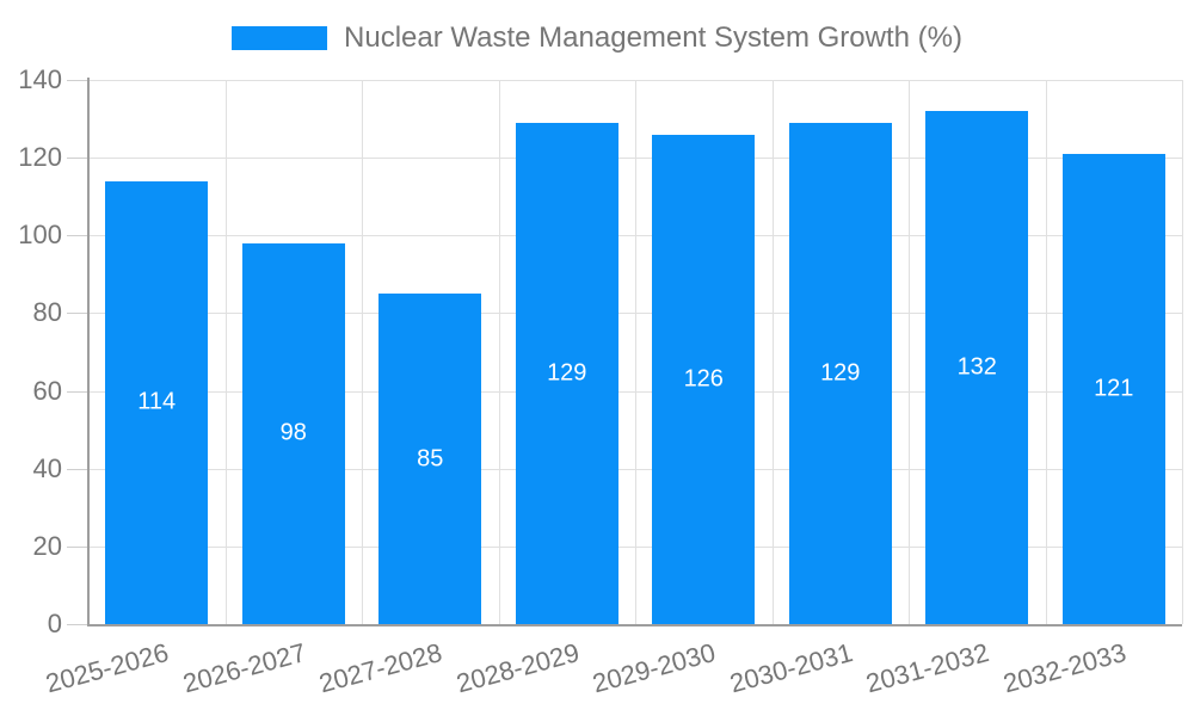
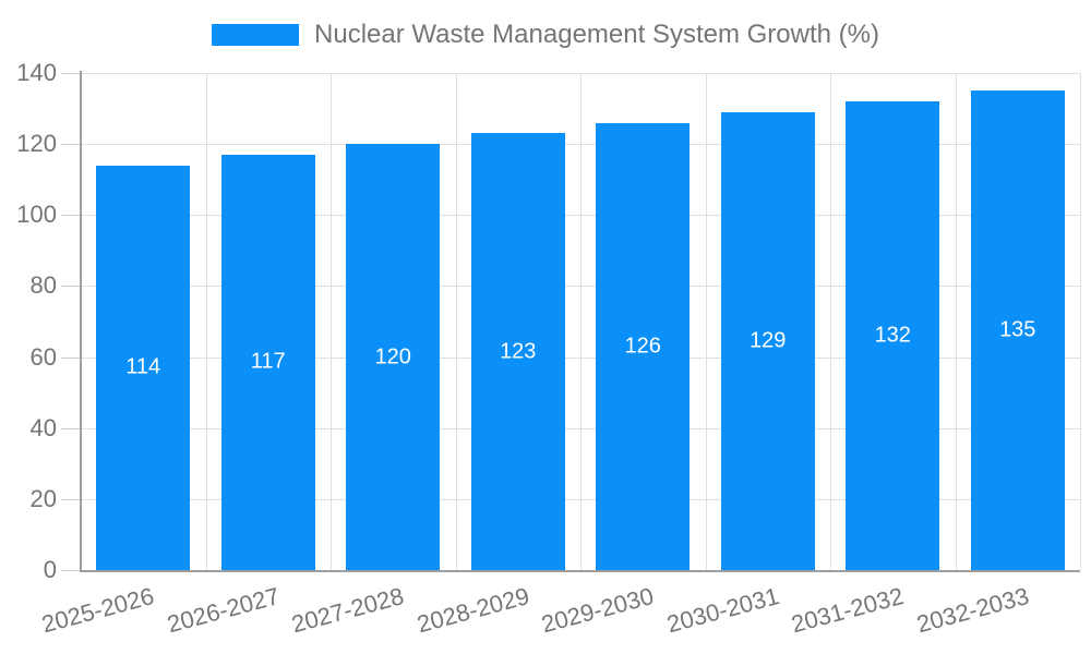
2026-2027: 98 -> 117
2027-2028: 85 -> 120
2028-2029: 129 -> 123
2032-2033: 121 -> 135
